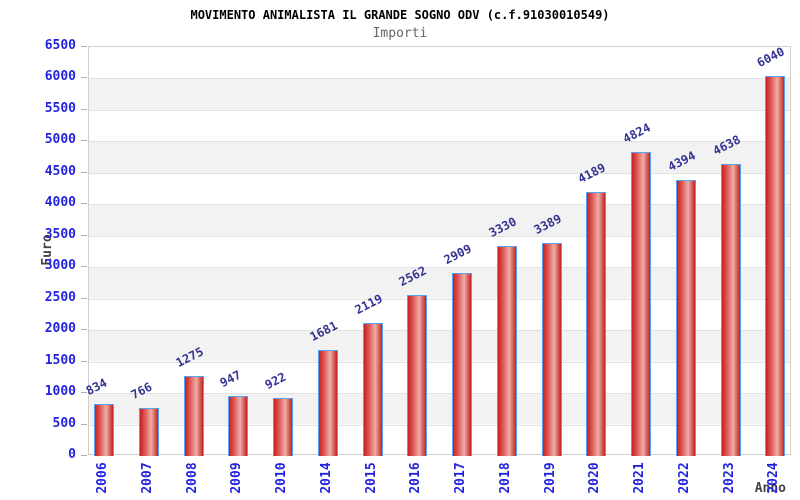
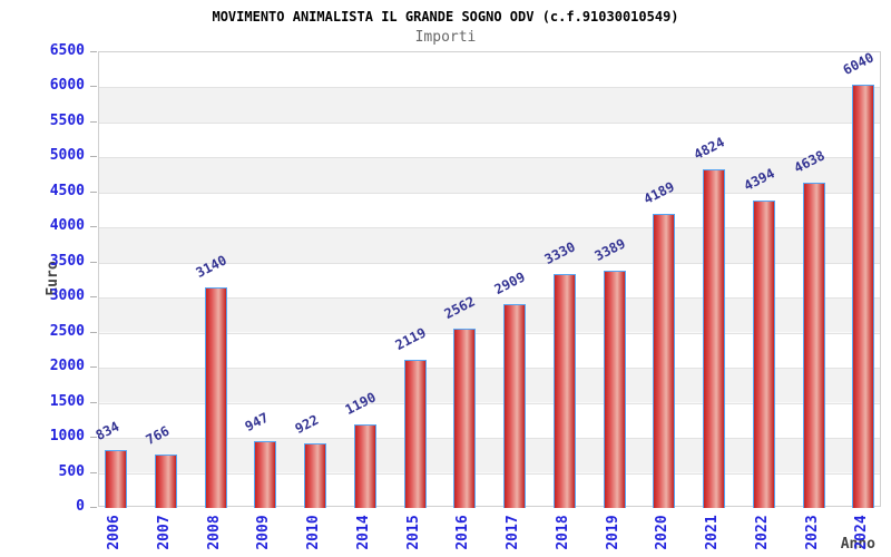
2008: 1275 -> 3140
2014: 1681 -> 1190
